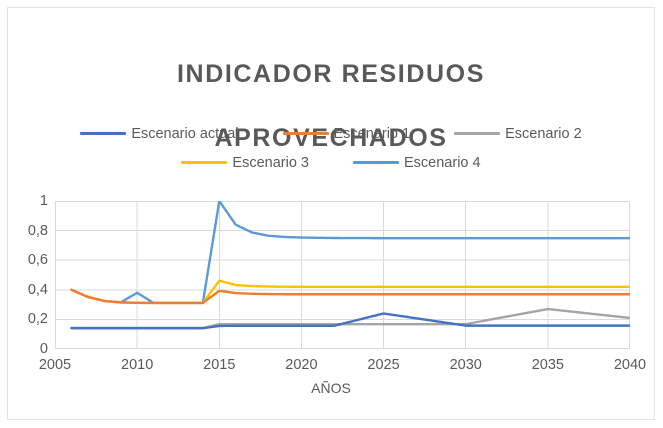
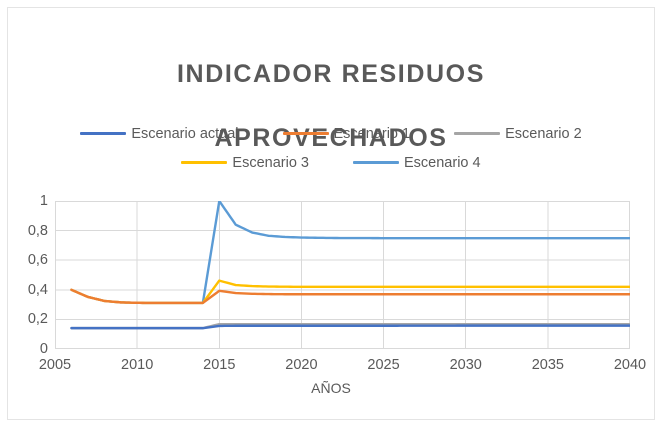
Escenario 4/2010: 0,38 -> 0,31
Escenario actual/2025: 0,24 -> 0,16
Escenario 2/2035: 0,27 -> 0,17
Escenario 2/2040: 0,21 -> 0,17
